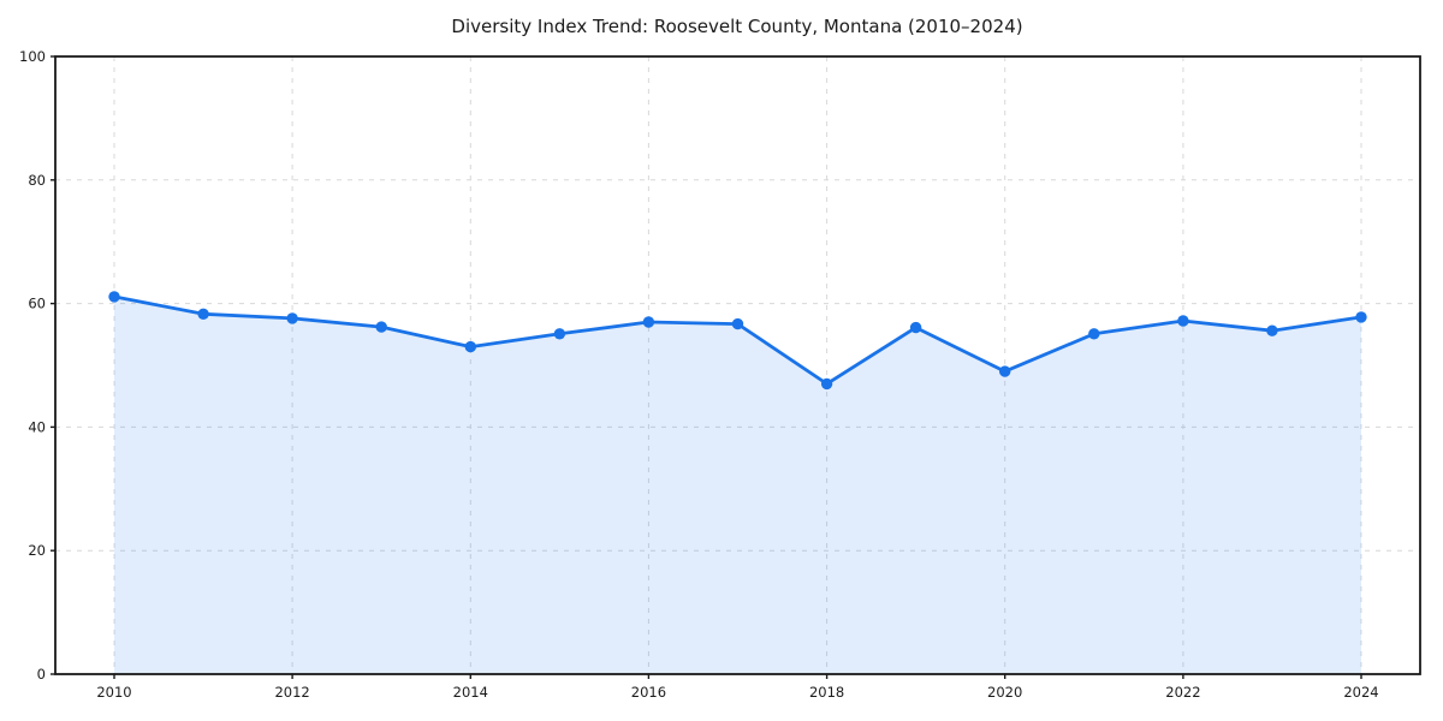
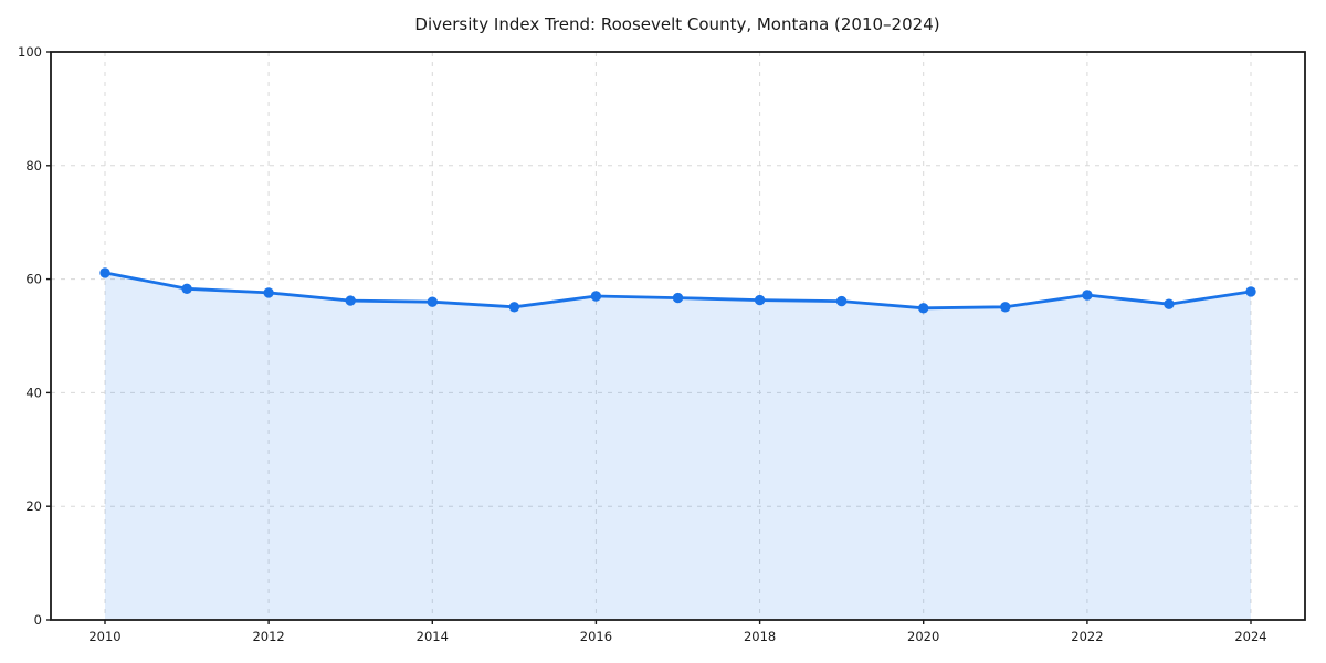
2014: 53 -> 56
2018: 47 -> 56
2020: 49 -> 55
